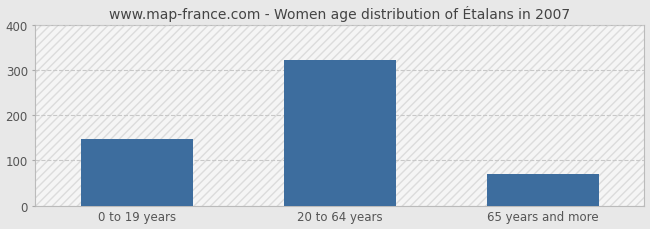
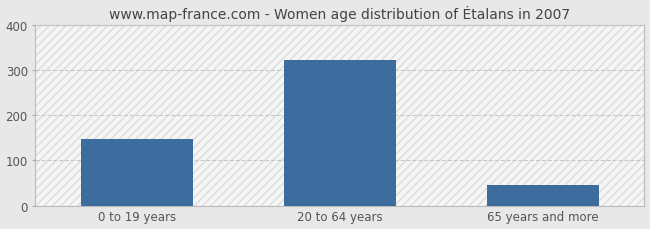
65 years and more: 70 -> 45
